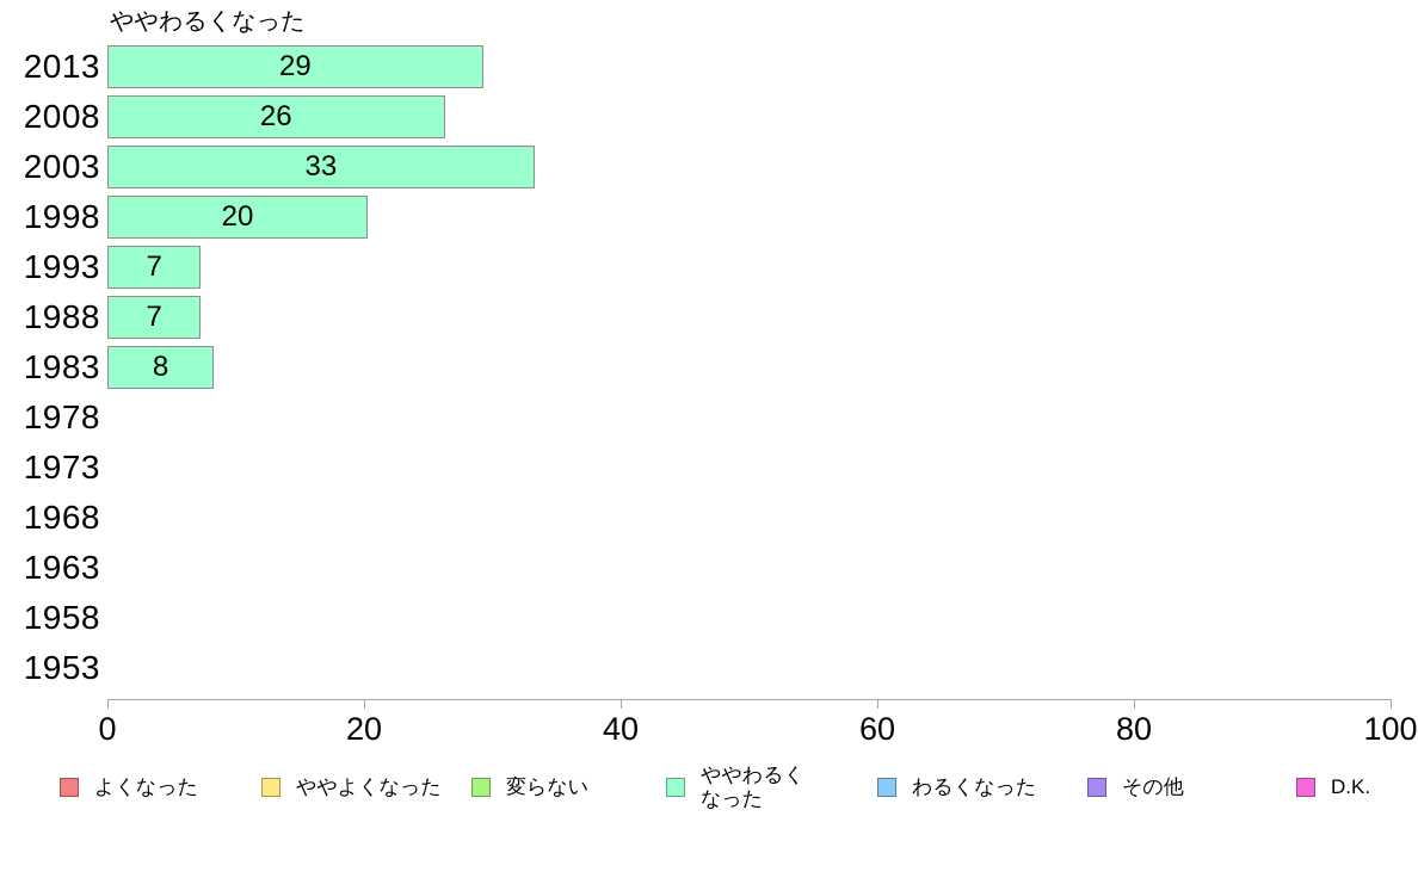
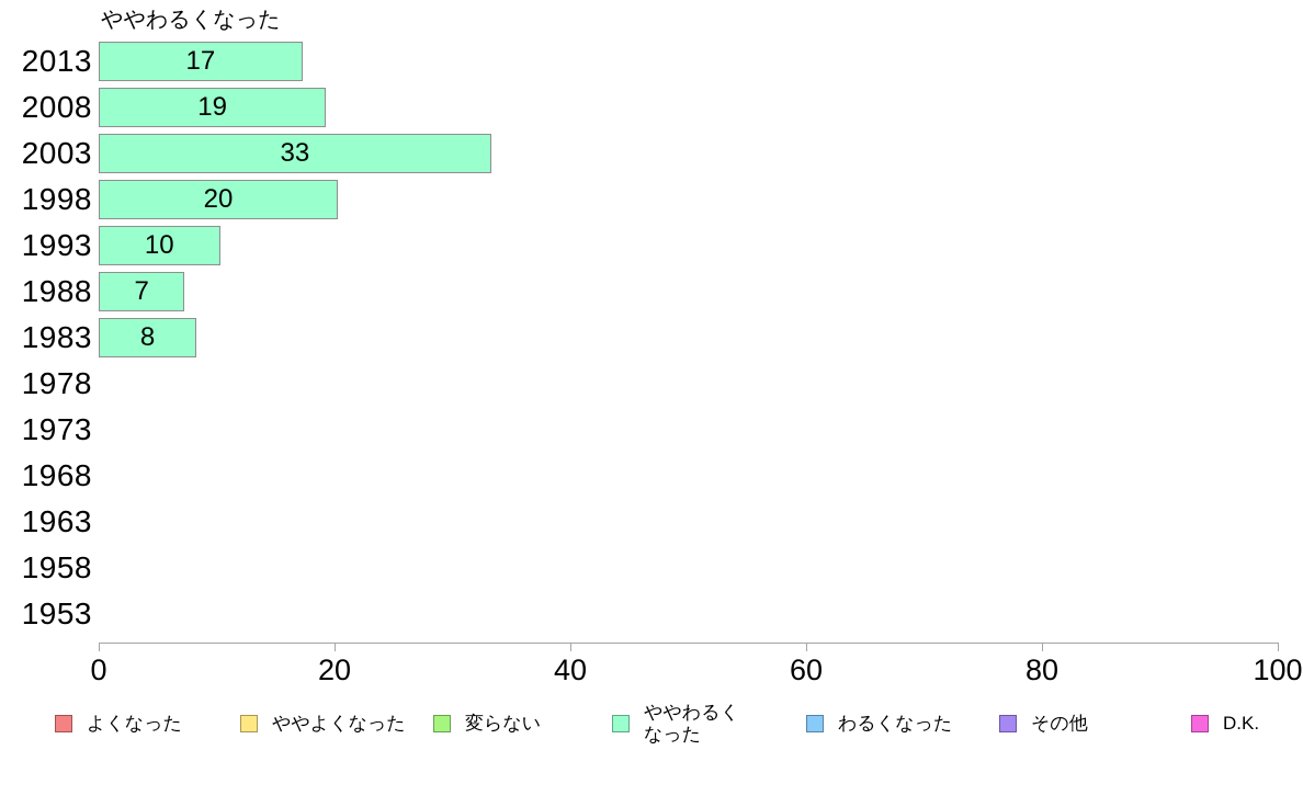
2013: 29 -> 17
2008: 26 -> 19
1993: 7 -> 10
